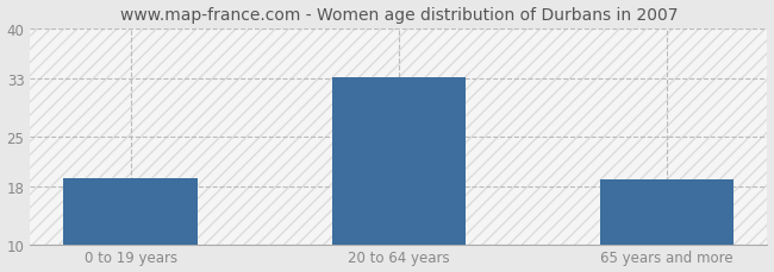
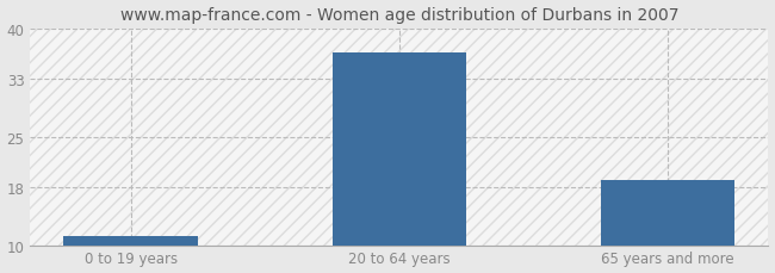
0 to 19 years: 19.2 -> 11.2
20 to 64 years: 33.2 -> 36.7
